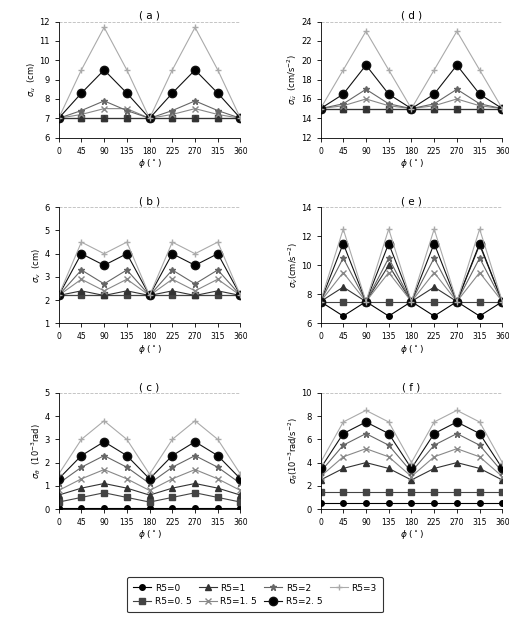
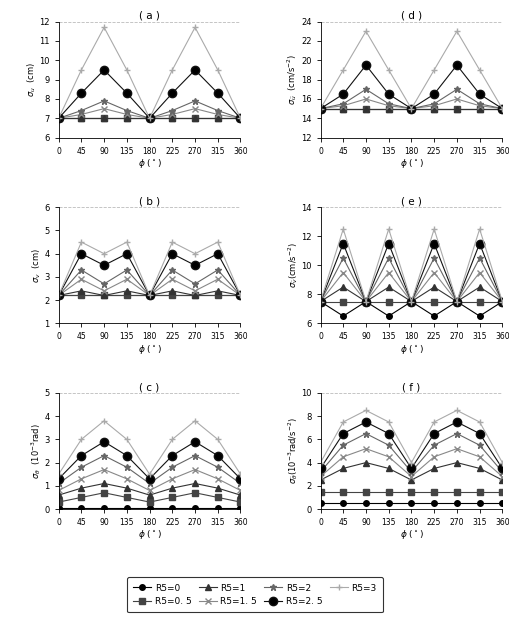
( a )/R5=1. 5/135: 7.5 -> 7.2
( e )/R5=1/135: 10.0 -> 8.5
( e )/R5=1/315: 11.4 -> 8.5
